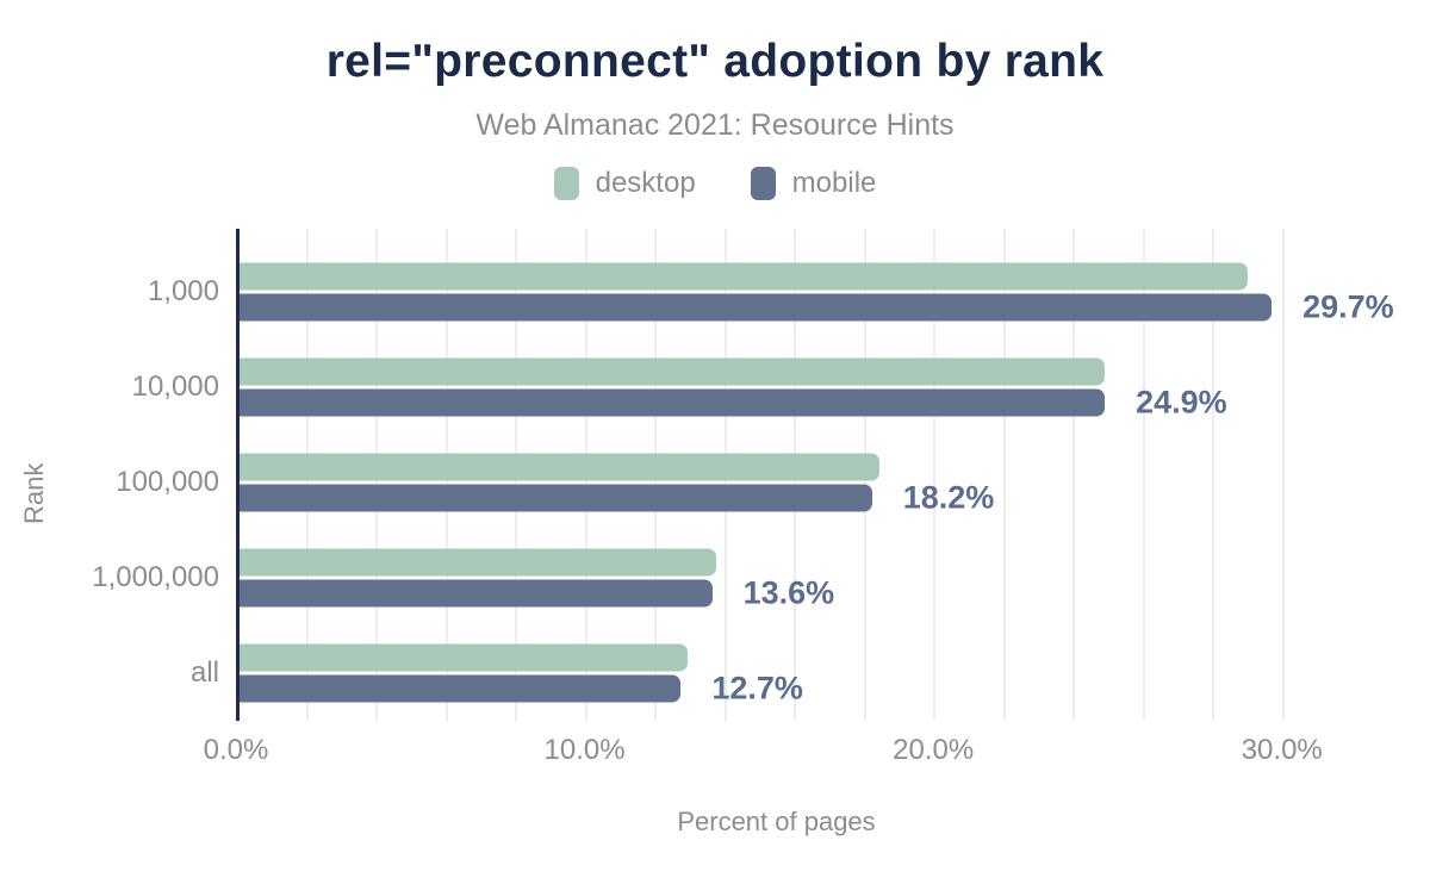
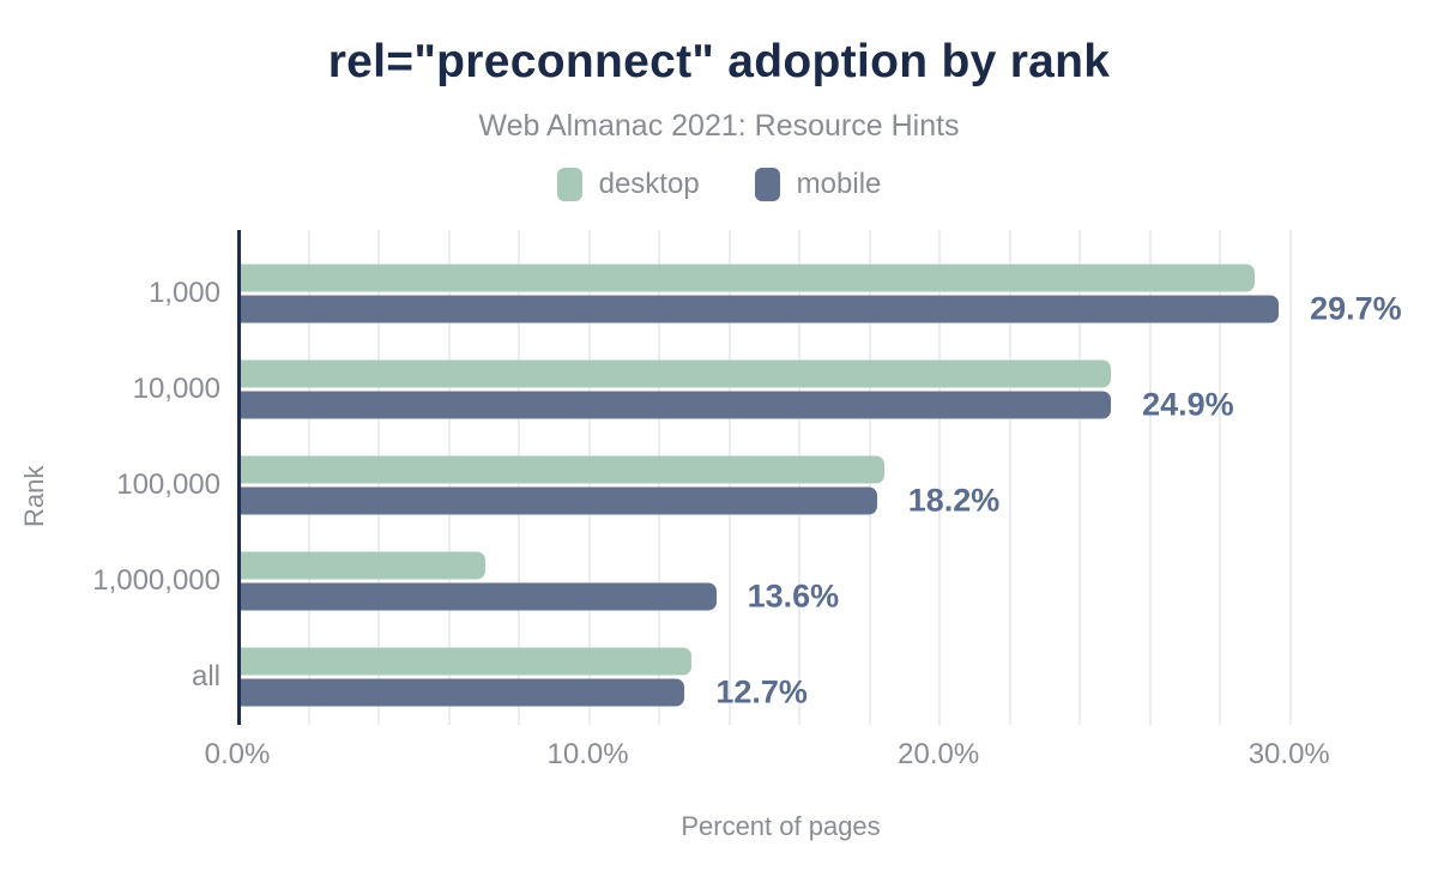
desktop/1,000,000: 13.7% -> 7.0%
